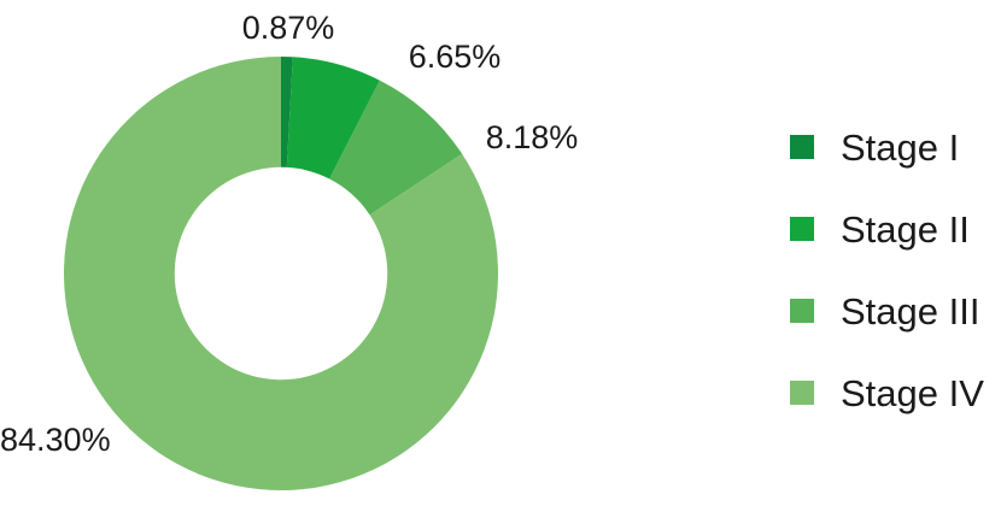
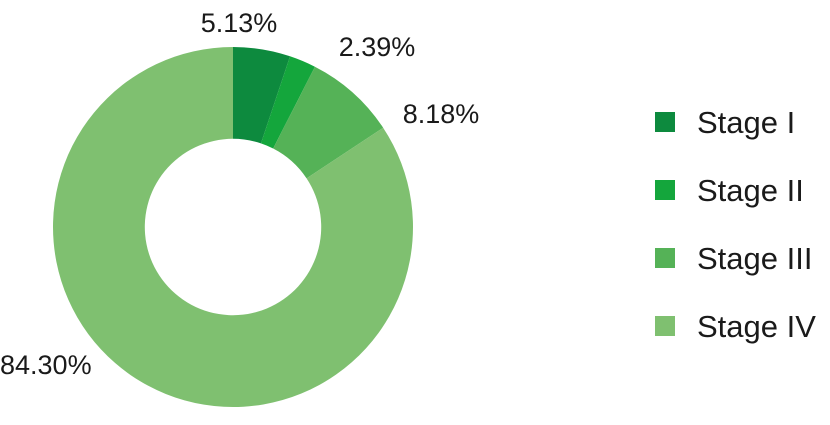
Stage I: 0.87% -> 5.13%
Stage II: 6.65% -> 2.39%
